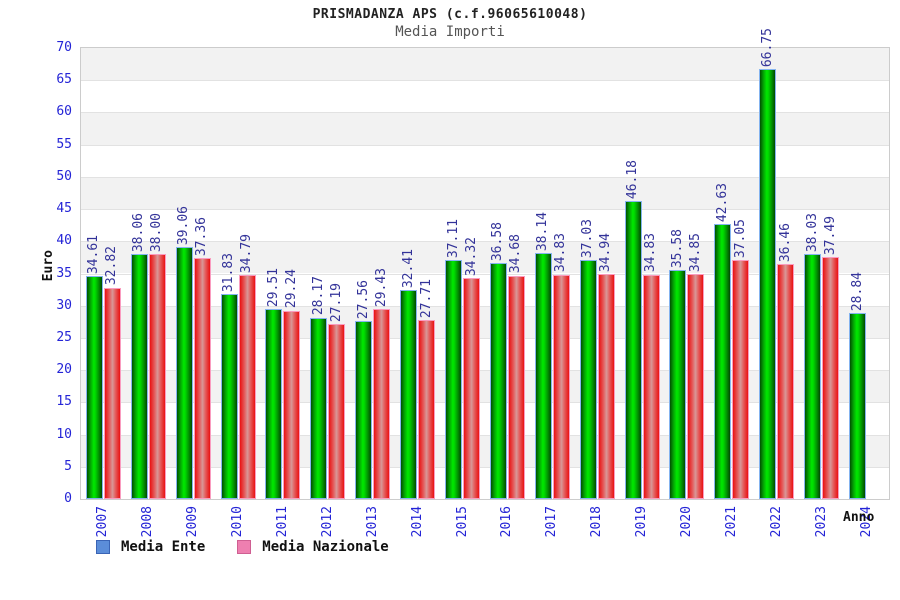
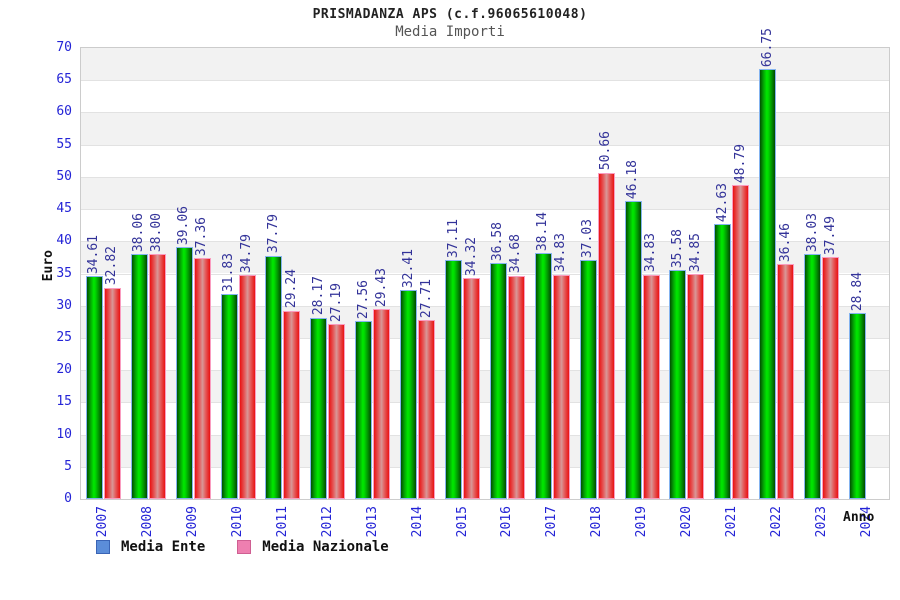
Media Ente/2011: 29.51 -> 37.79
Media Nazionale/2018: 34.94 -> 50.66
Media Nazionale/2021: 37.05 -> 48.79
